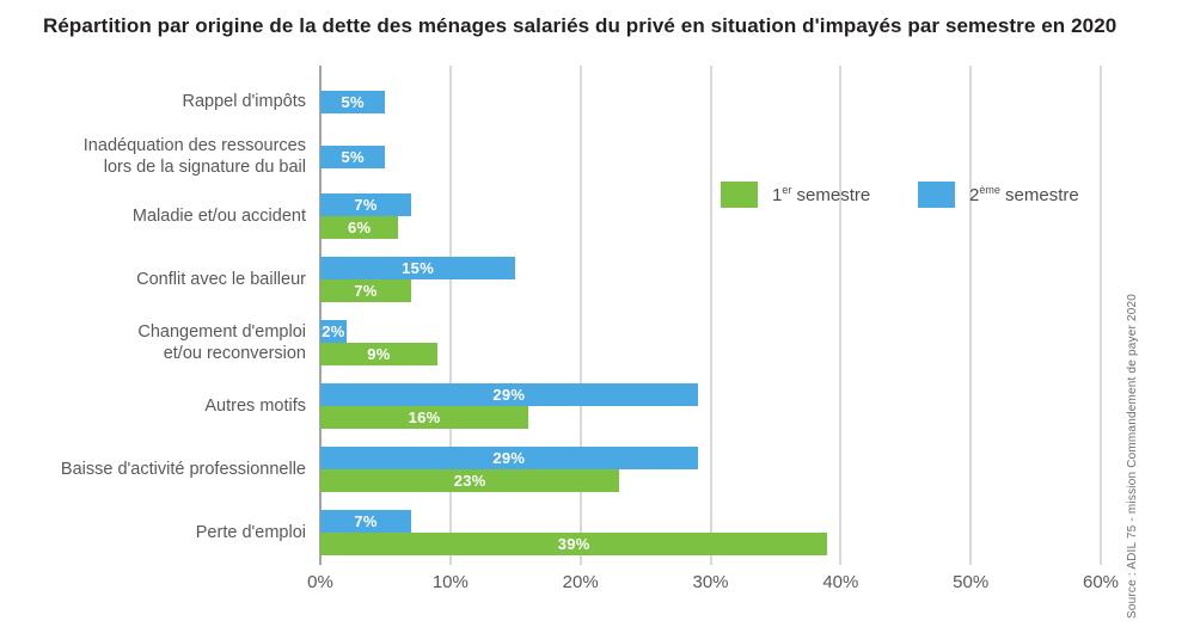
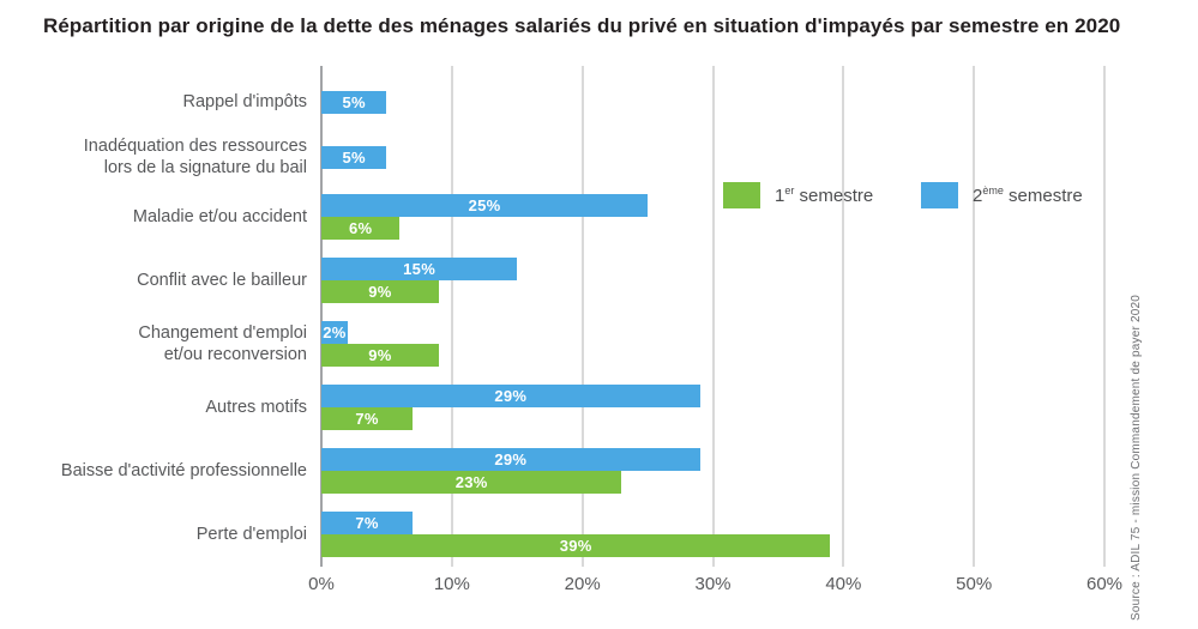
2ème semestre/Maladie et/ou accident: 7% -> 25%
1er semestre/Conflit avec le bailleur: 7% -> 9%
1er semestre/Autres motifs: 16% -> 7%
